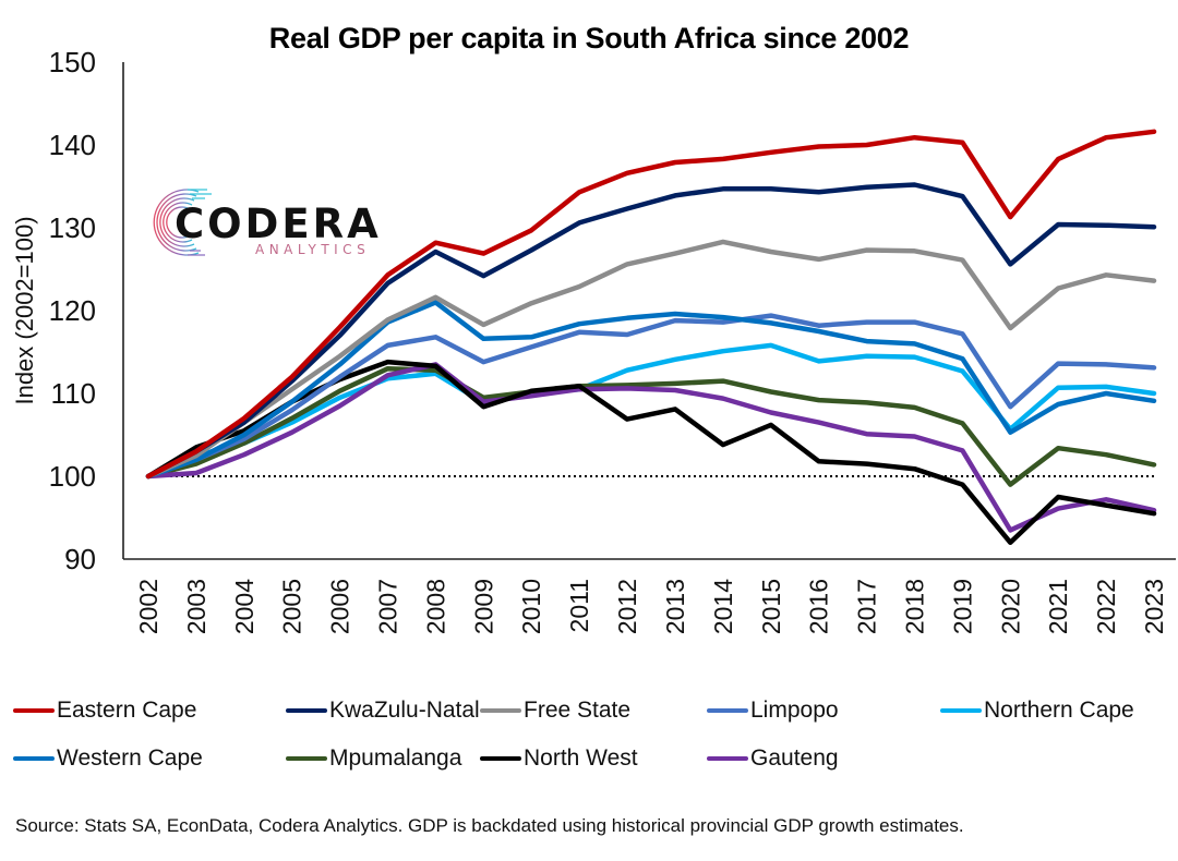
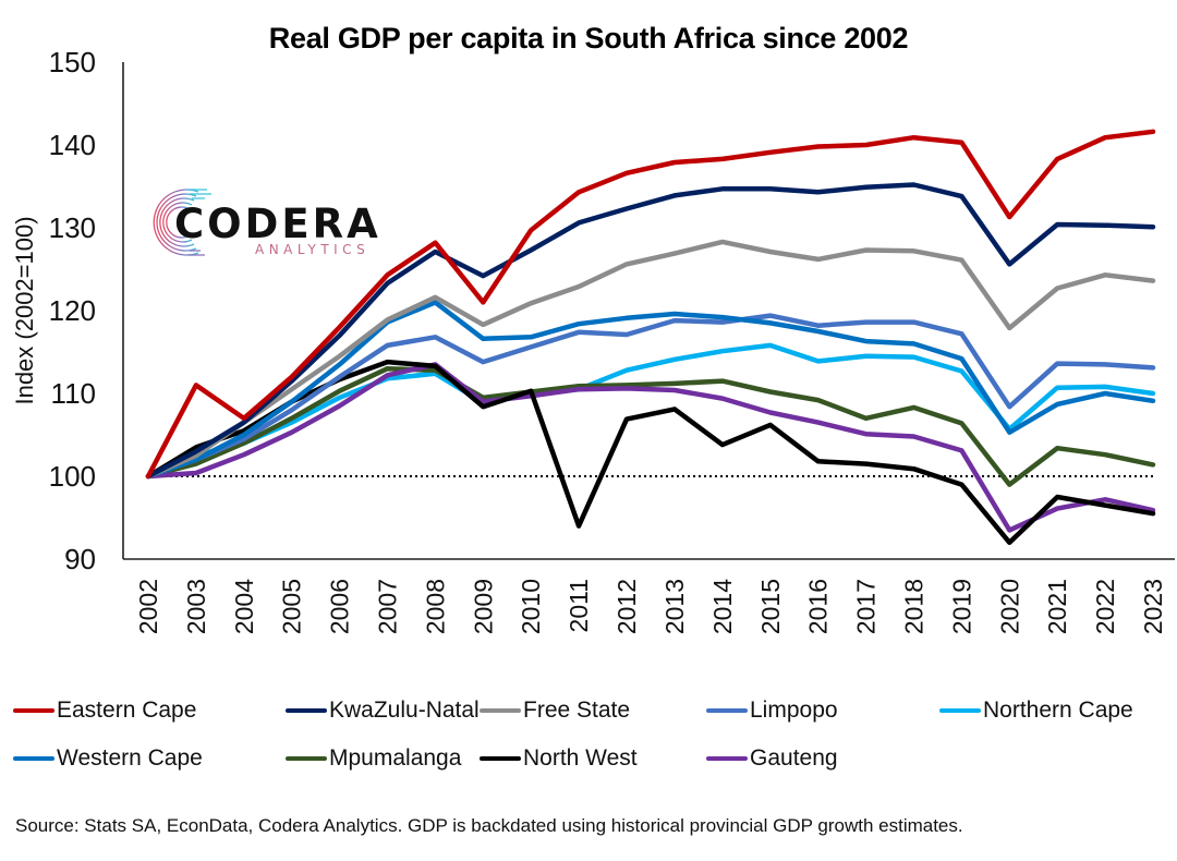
Eastern Cape/2003: 103 -> 111
Eastern Cape/2009: 127 -> 121
North West/2011: 111 -> 94
Mpumalanga/2017: 109 -> 107
